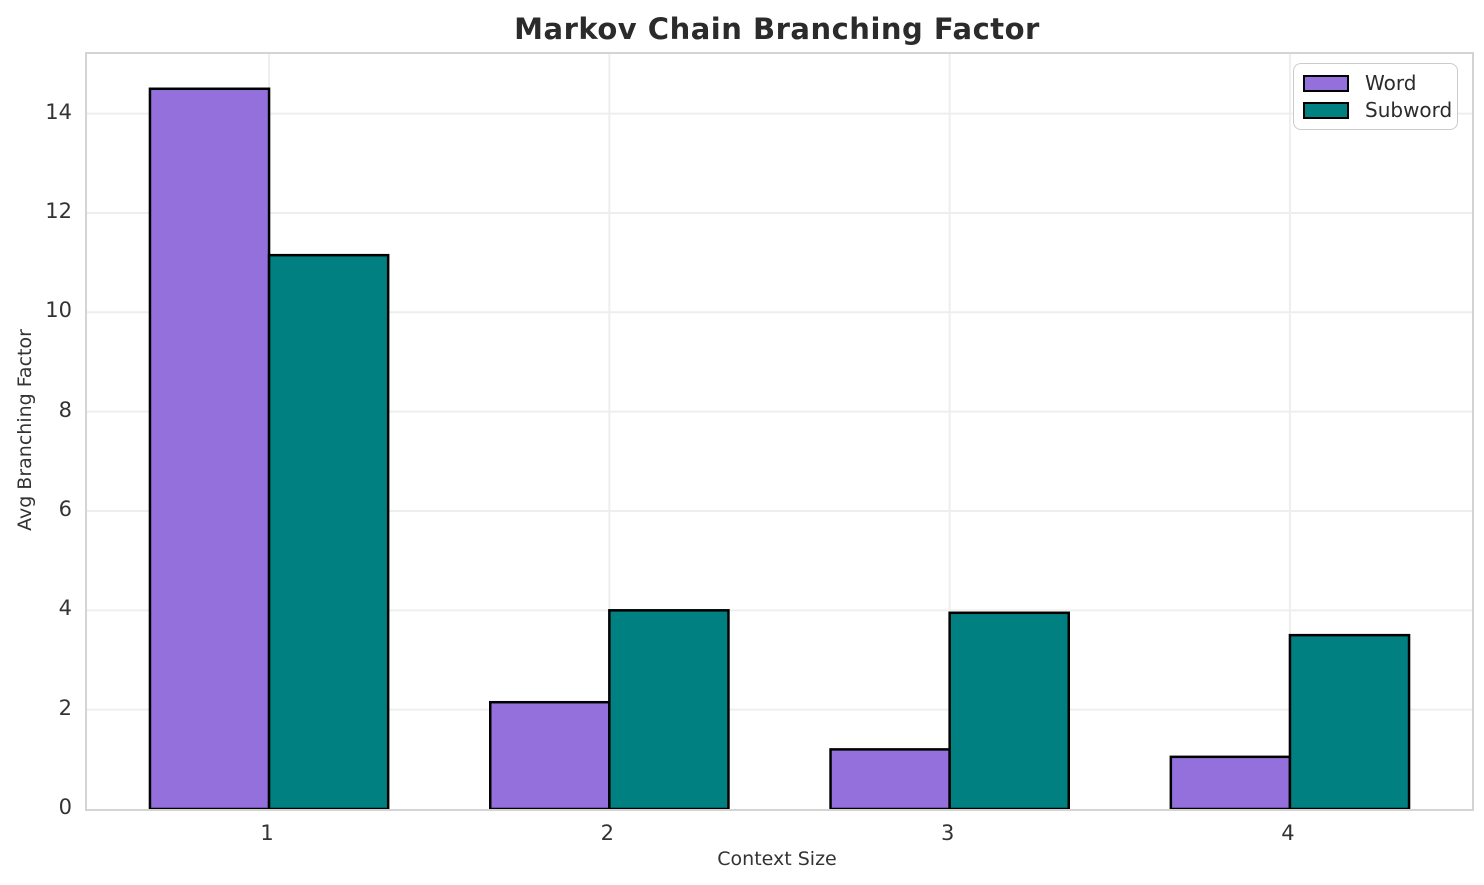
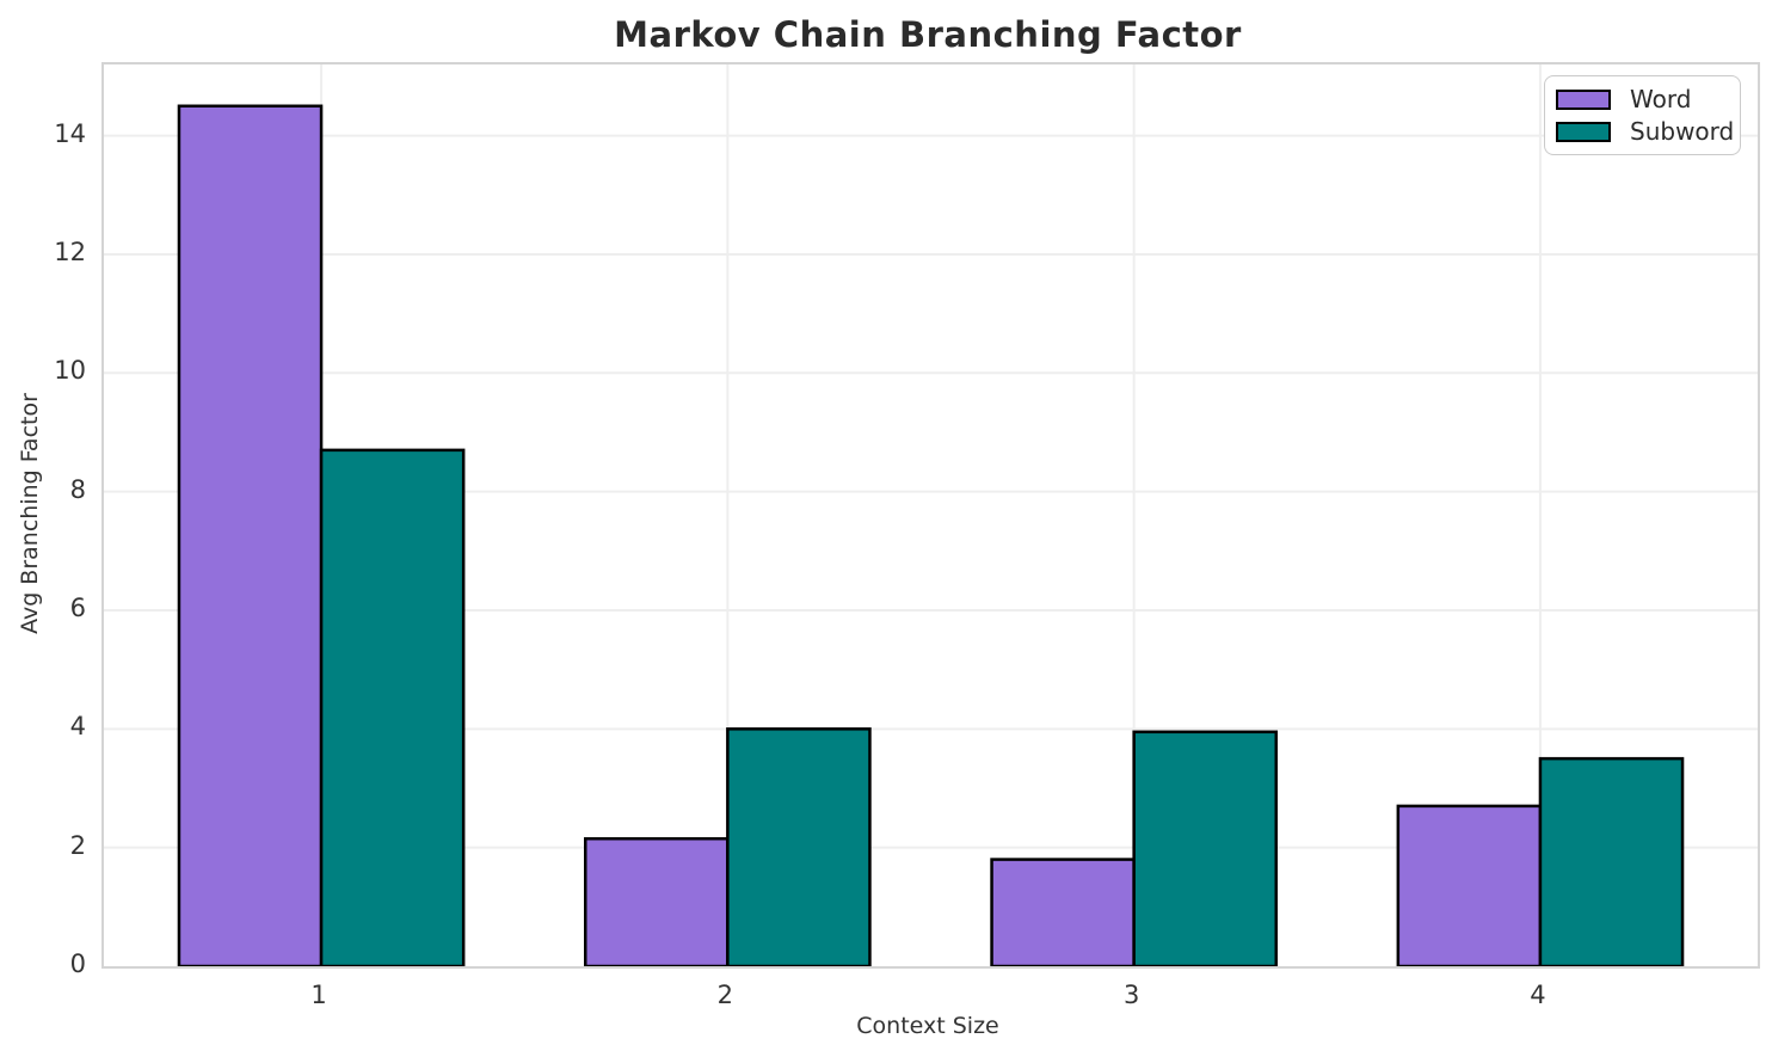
Subword/1: 11.2 -> 8.7
Word/3: 1.2 -> 1.8
Word/4: 1.1 -> 2.7
